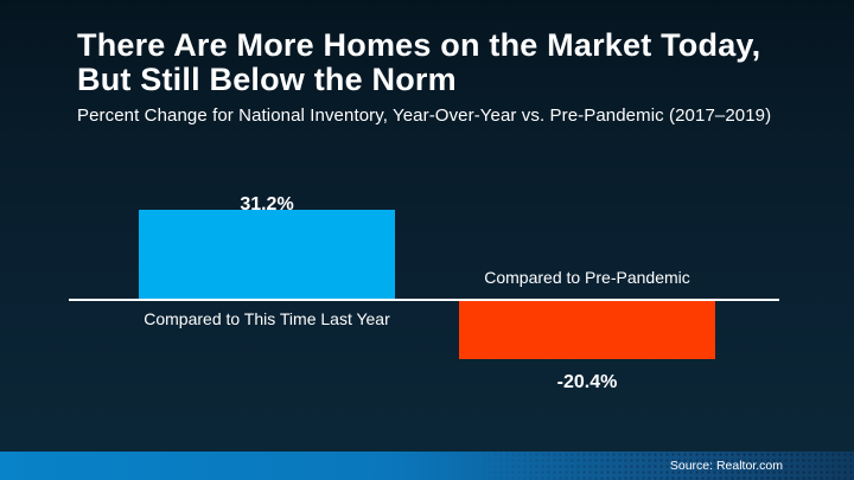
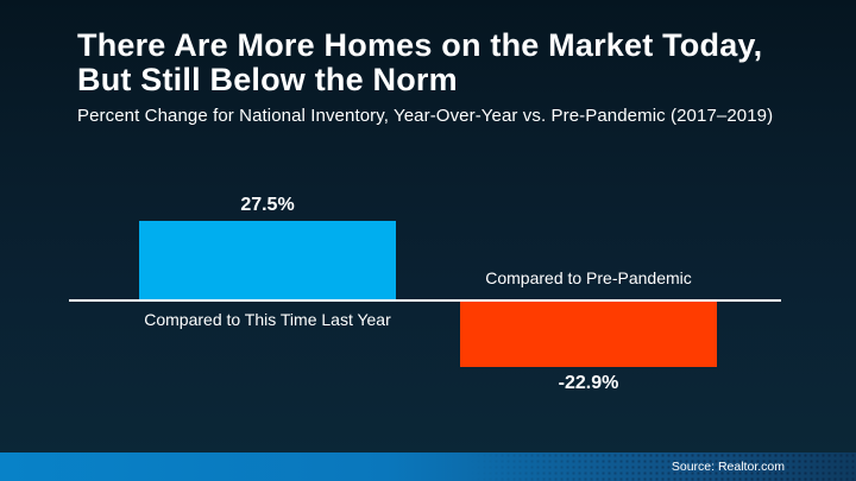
Compared to This Time Last Year: 31.2% -> 27.5%
Compared to Pre-Pandemic: -20.4% -> -22.9%
